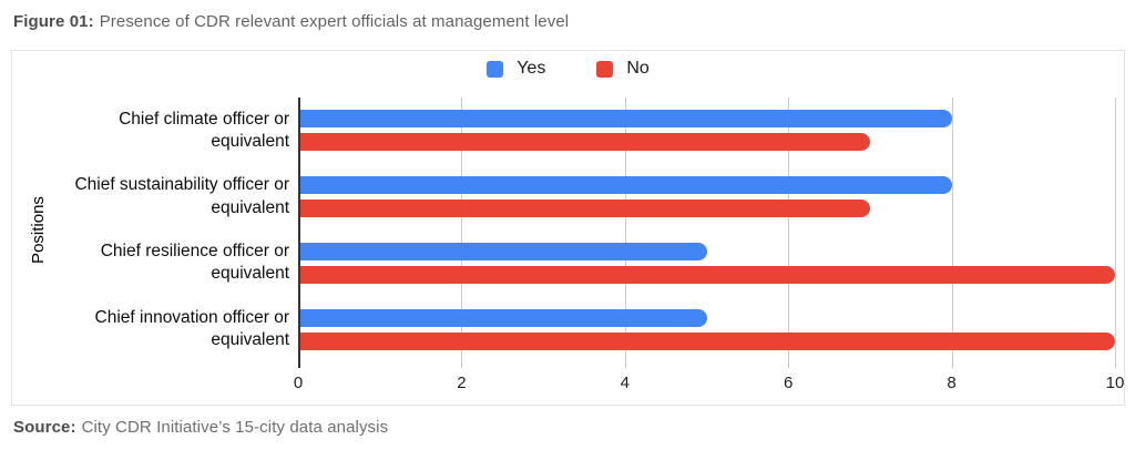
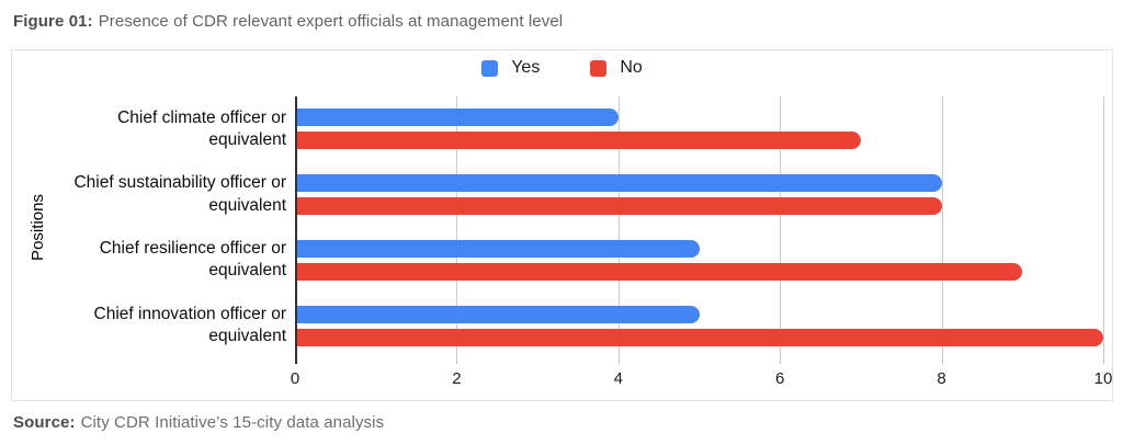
Yes/Chief climate officer or equivalent: 8 -> 4
No/Chief sustainability officer or equivalent: 7 -> 8
No/Chief resilience officer or equivalent: 10 -> 9
